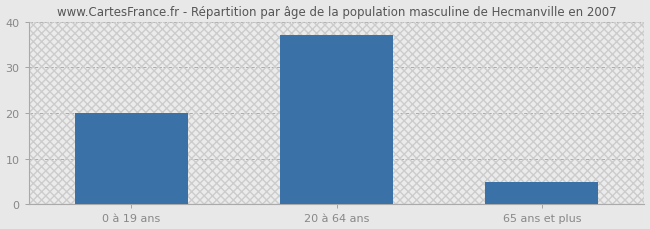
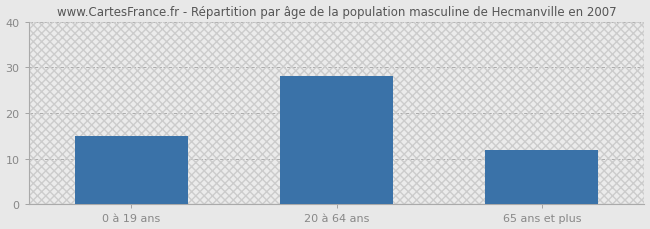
0 à 19 ans: 20 -> 15
20 à 64 ans: 37 -> 28
65 ans et plus: 5 -> 12
